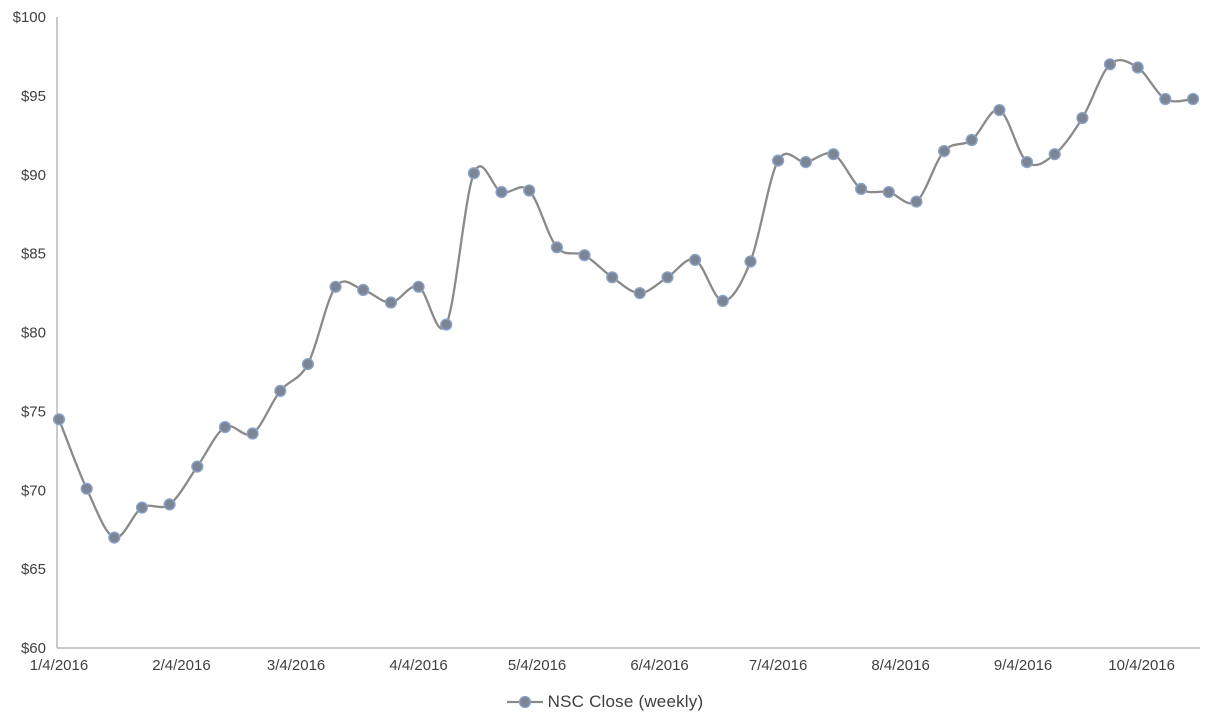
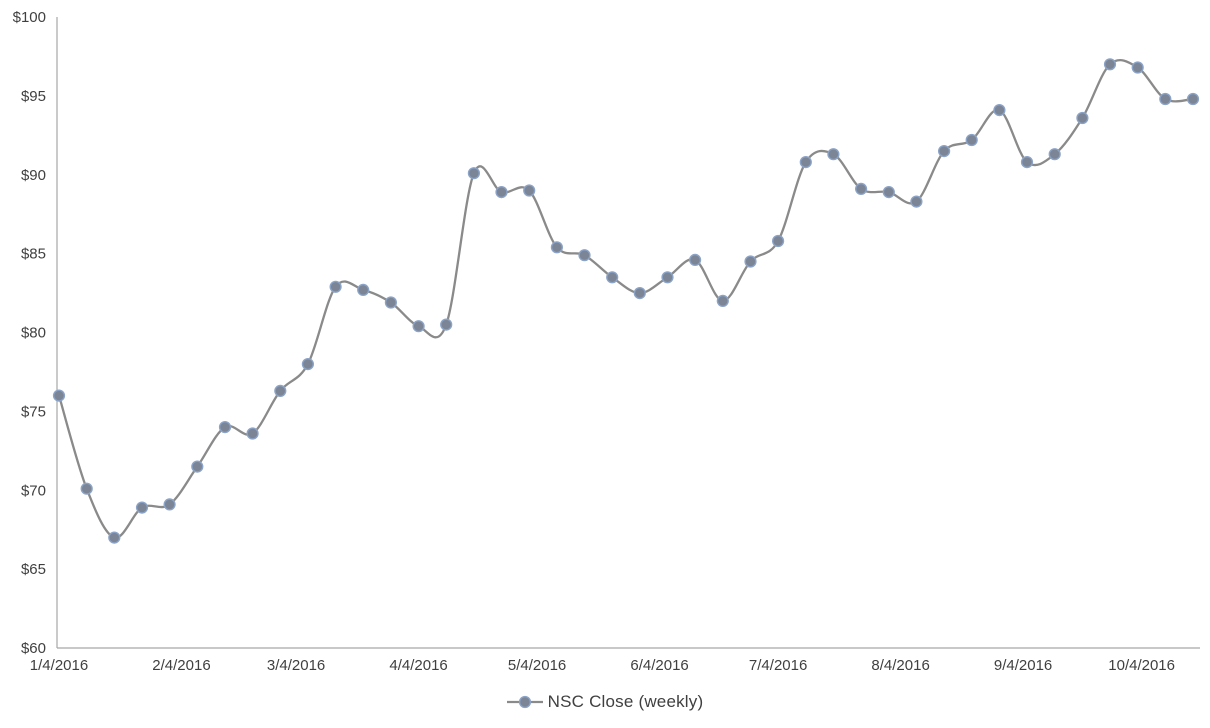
1/4/2016: $74.5 -> $76.0
4/4/2016: $82.9 -> $80.4
7/4/2016: $90.9 -> $85.8
